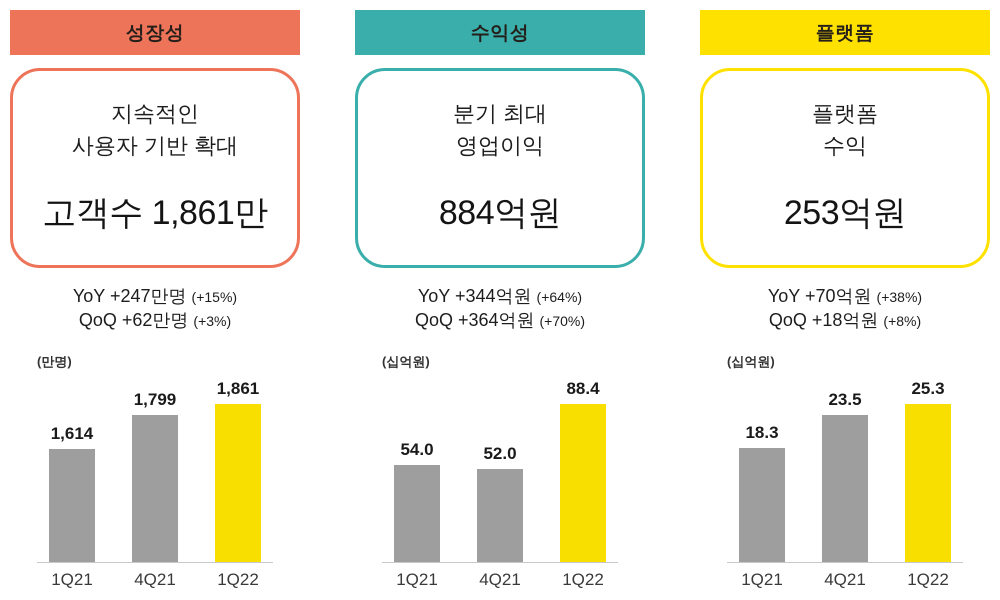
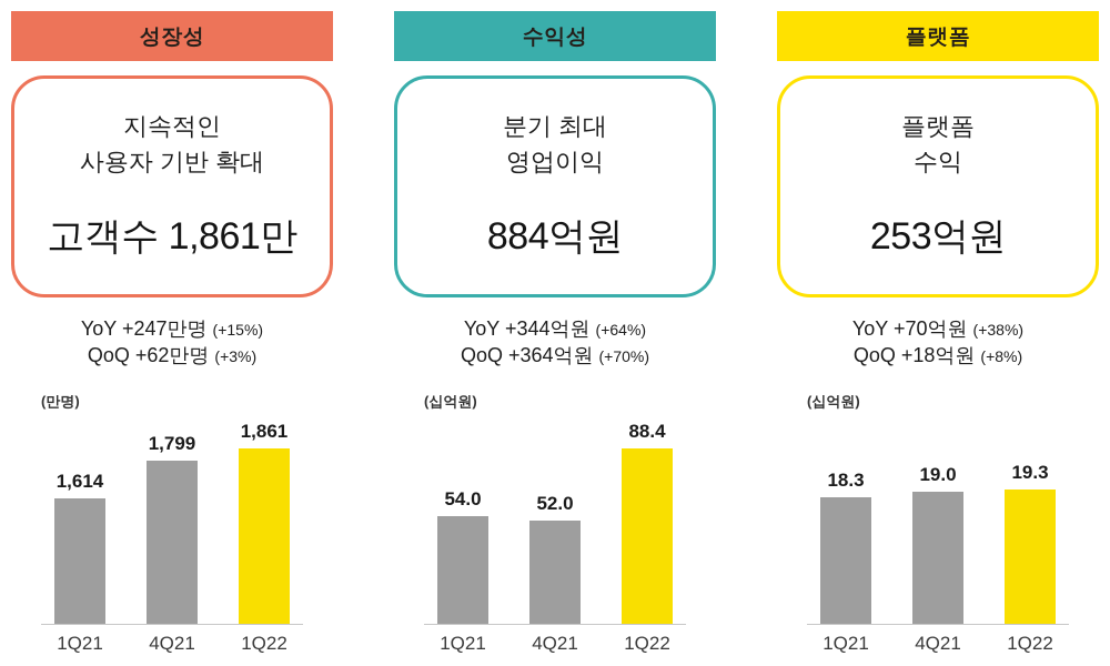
플랫폼 수익/4Q21: 23.5 -> 19.0
플랫폼 수익/1Q22: 25.3 -> 19.3
